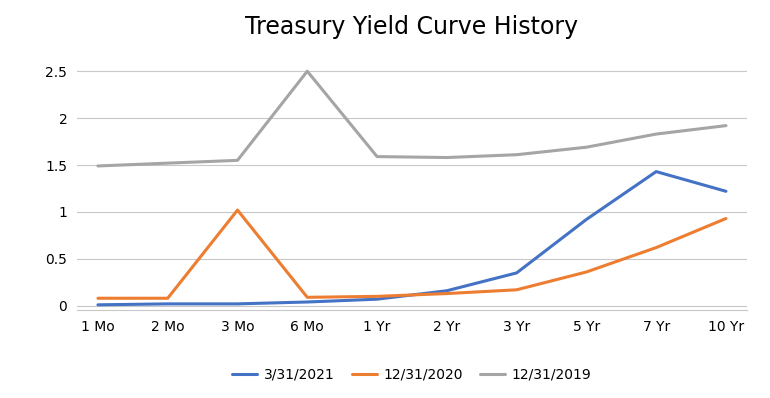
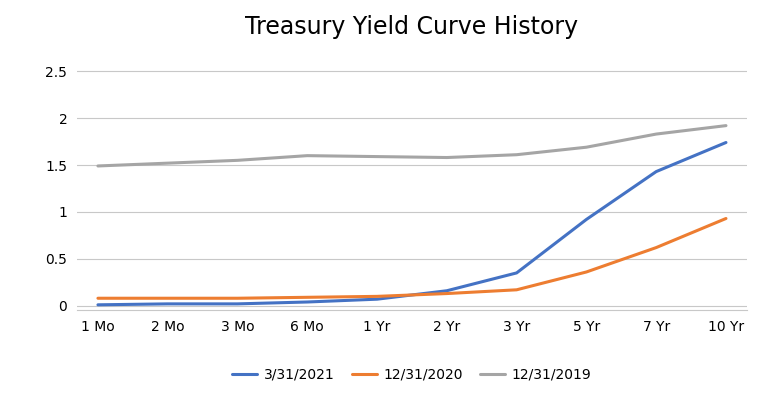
12/31/2020/3 Mo: 1.02 -> 0.08
12/31/2019/6 Mo: 2.50 -> 1.60
3/31/2021/10 Yr: 1.22 -> 1.74
